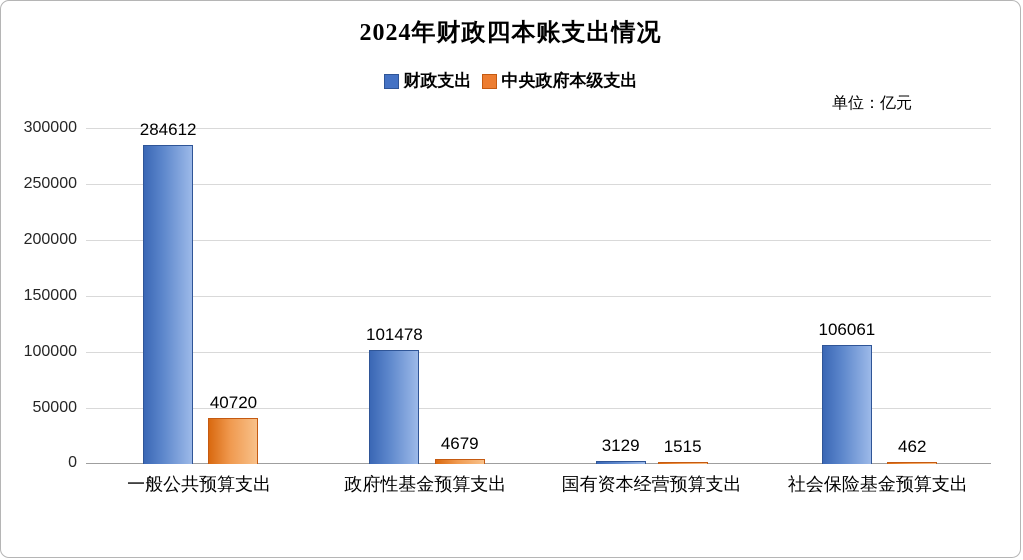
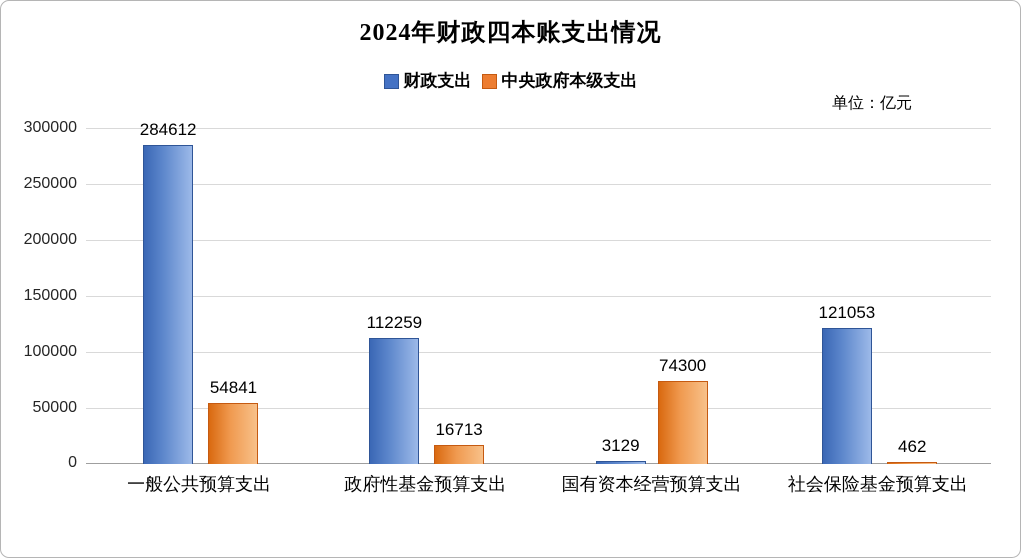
中央政府本级支出/一般公共预算支出: 40720 -> 54841
财政支出/政府性基金预算支出: 101478 -> 112259
中央政府本级支出/政府性基金预算支出: 4679 -> 16713
中央政府本级支出/国有资本经营预算支出: 1515 -> 74300
财政支出/社会保险基金预算支出: 106061 -> 121053
